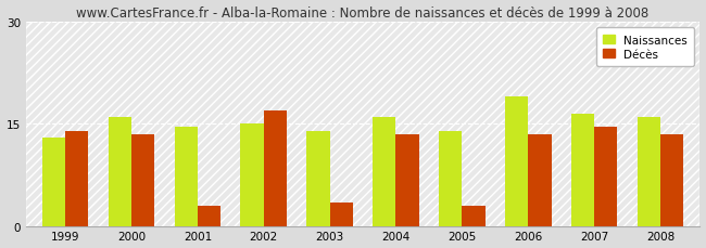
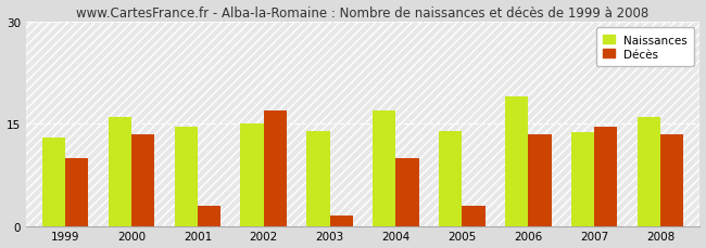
Décès/1999: 14.0 -> 10.0
Décès/2003: 3.5 -> 1.6
Naissances/2004: 16.0 -> 17.0
Décès/2004: 13.5 -> 10.0
Naissances/2007: 16.5 -> 13.8
